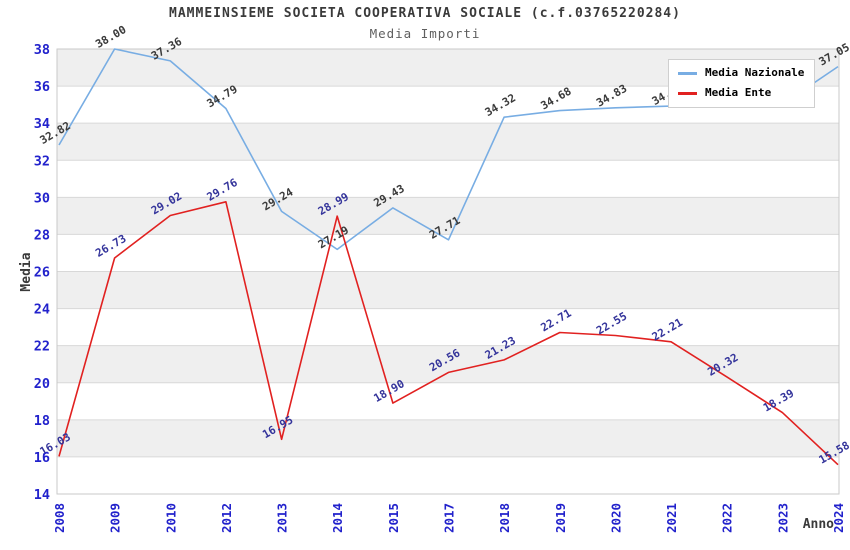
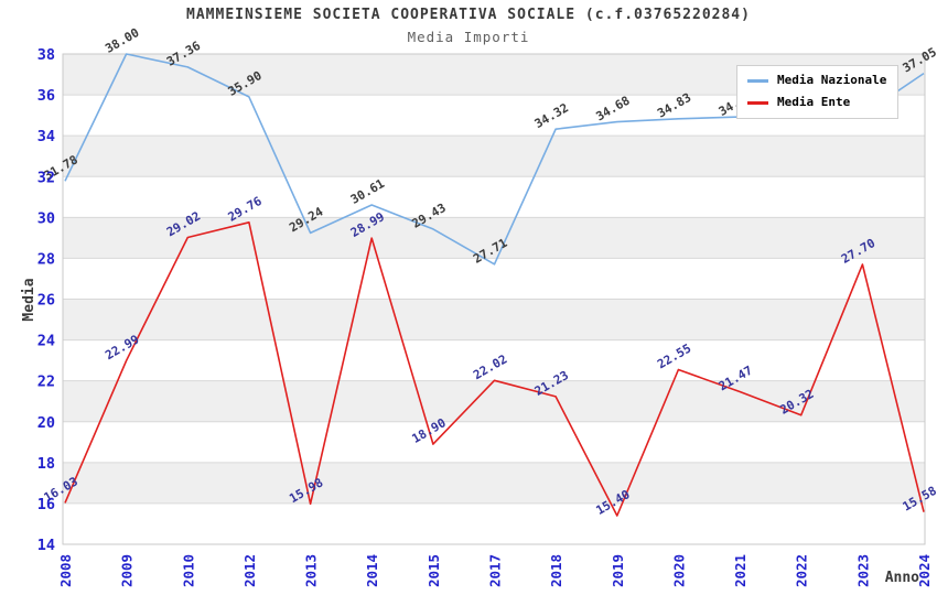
Media Nazionale/2008: 32.82 -> 31.78
Media Ente/2009: 26.73 -> 22.99
Media Nazionale/2012: 34.79 -> 35.90
Media Ente/2013: 16.95 -> 15.98
Media Nazionale/2014: 27.19 -> 30.61
Media Ente/2017: 20.56 -> 22.02
Media Ente/2019: 22.71 -> 15.40
Media Ente/2021: 22.21 -> 21.47
Media Ente/2023: 18.39 -> 27.70
